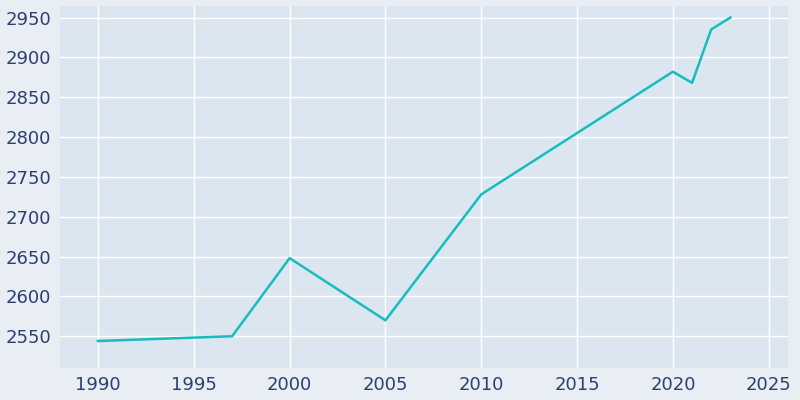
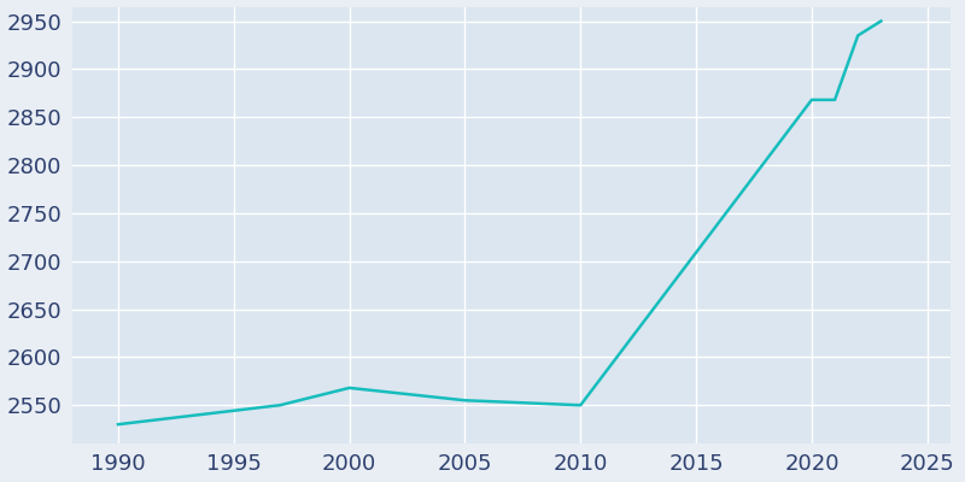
1990: 2544 -> 2530
2000: 2648 -> 2568
2005: 2570 -> 2555
2010: 2728 -> 2550
2020: 2882 -> 2868
